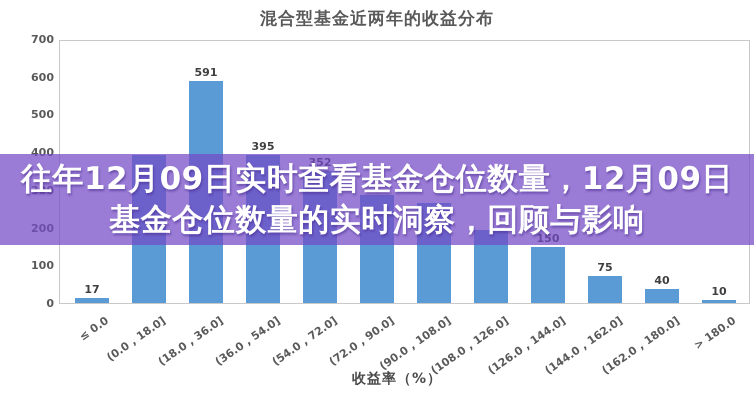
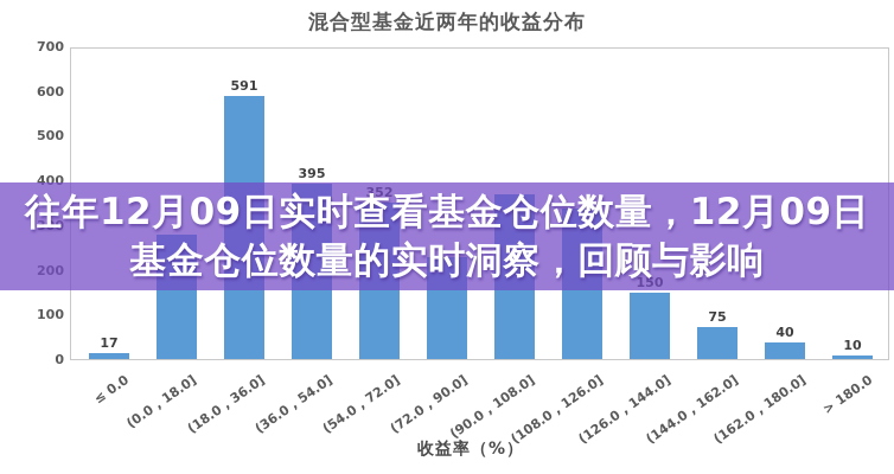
(0.0 , 18.0]: 390 -> 280
(72.0 , 90.0]: 290 -> 230
(90.0 , 108.0]: 270 -> 370
(108.0 , 126.0]: 200 -> 340
